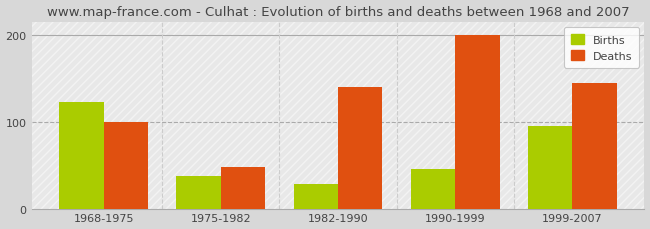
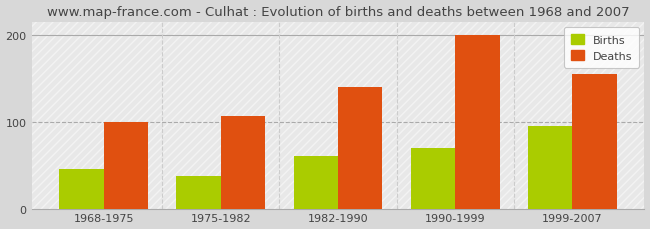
Births/1968-1975: 122 -> 45
Deaths/1975-1982: 48 -> 106
Births/1982-1990: 28 -> 60
Births/1990-1999: 46 -> 70
Deaths/1999-2007: 144 -> 155
